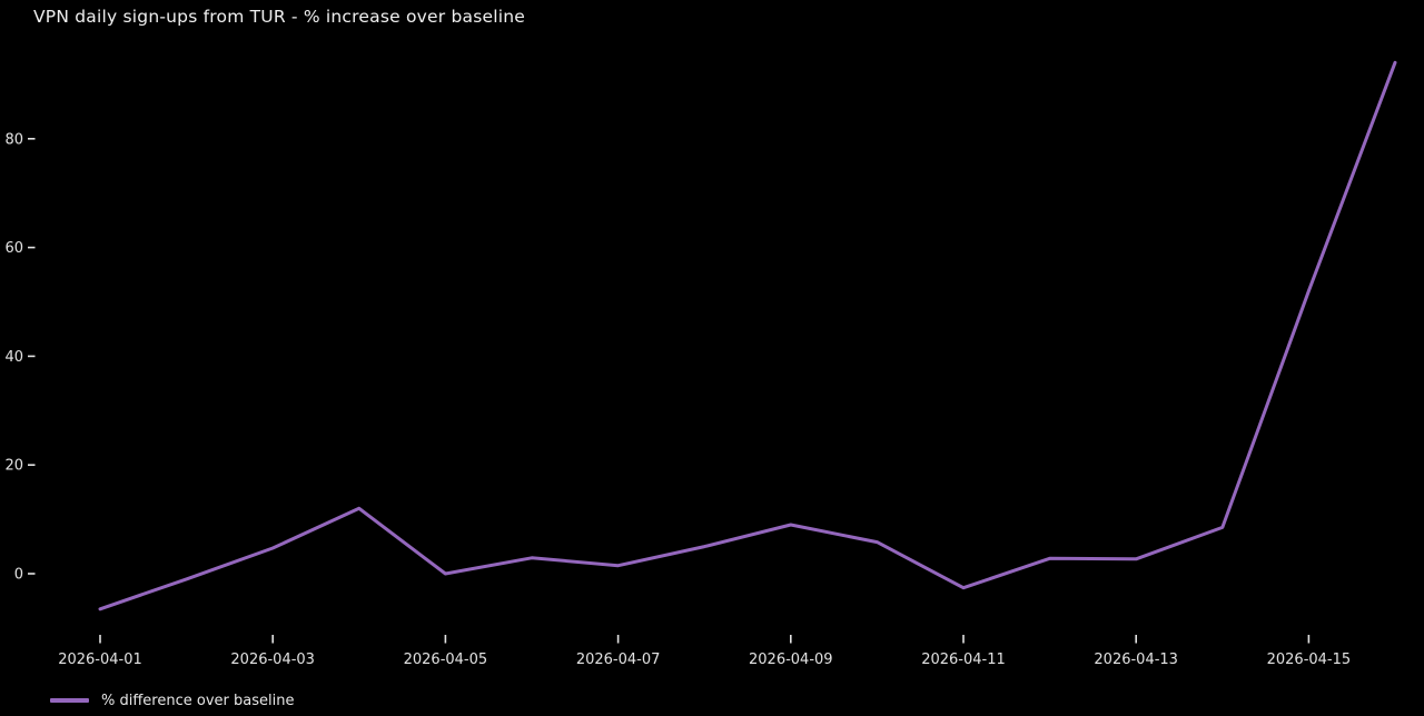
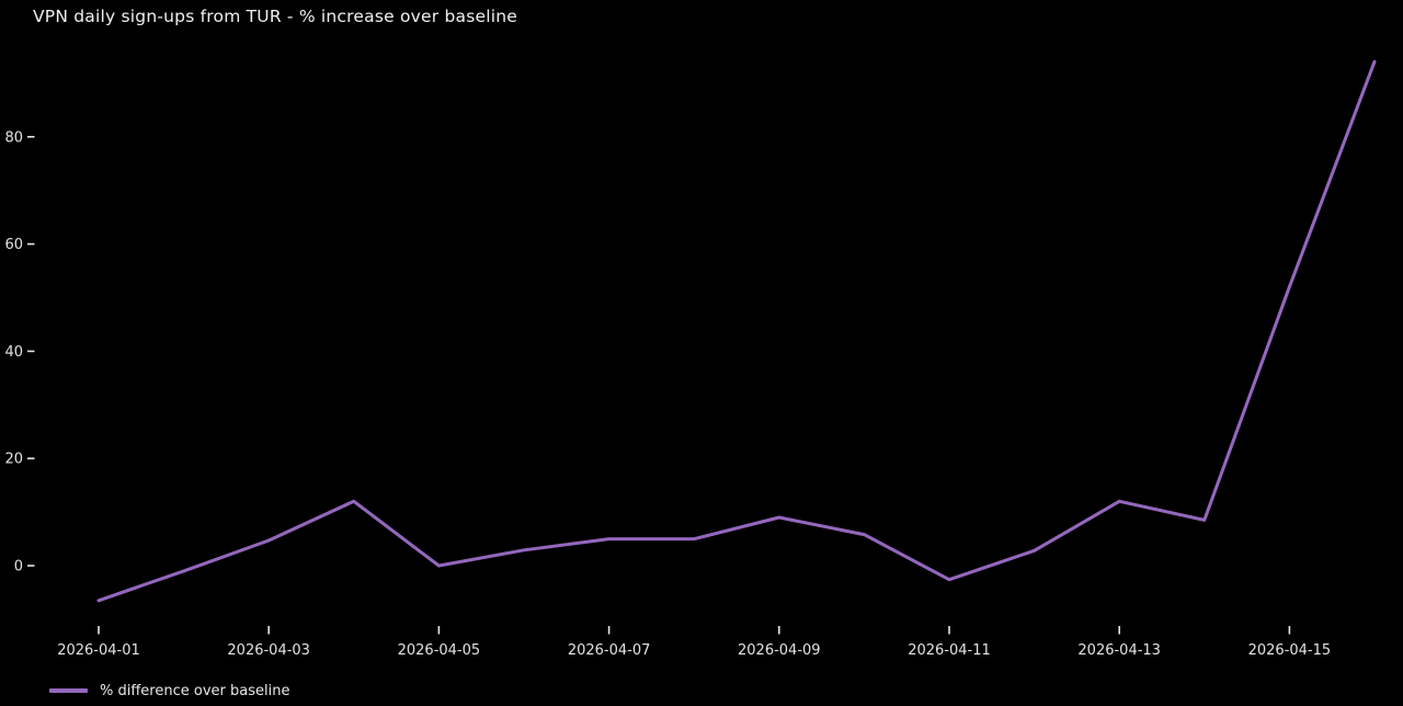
2026-04-07: 2 -> 5
2026-04-13: 3 -> 12
